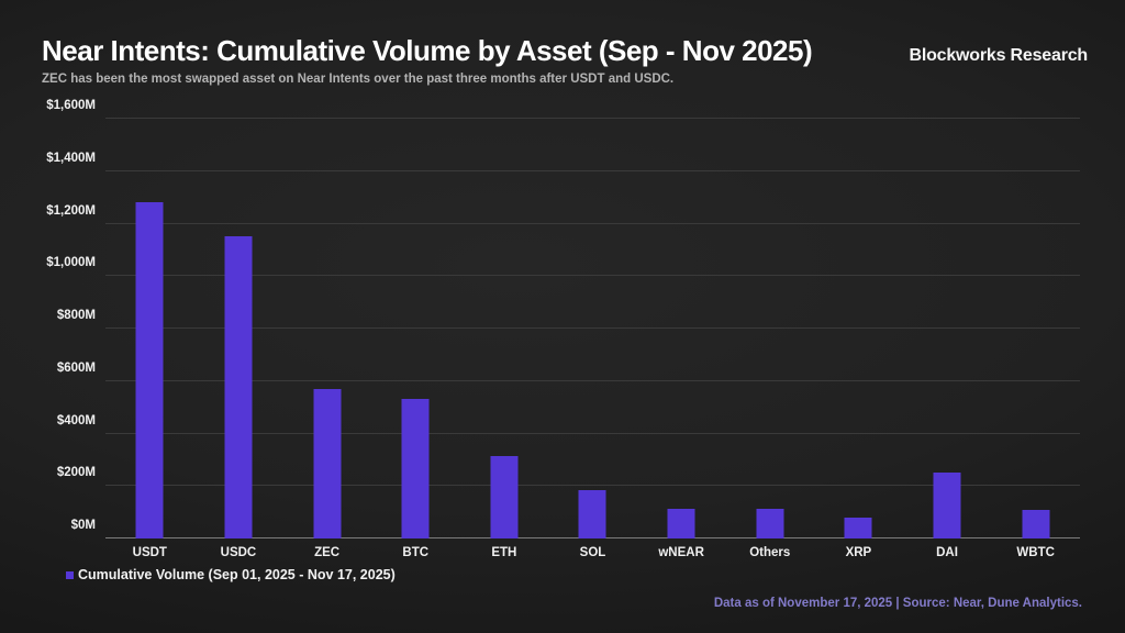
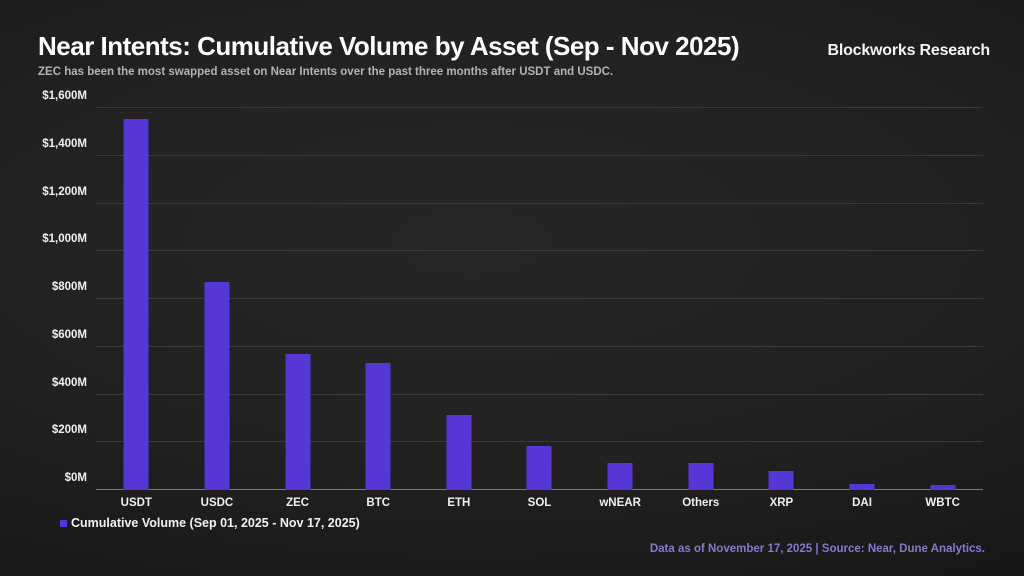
USDT: $1280M -> $1560M
USDC: $1150M -> $870M
DAI: $250M -> $20M
WBTC: $110M -> $20M
